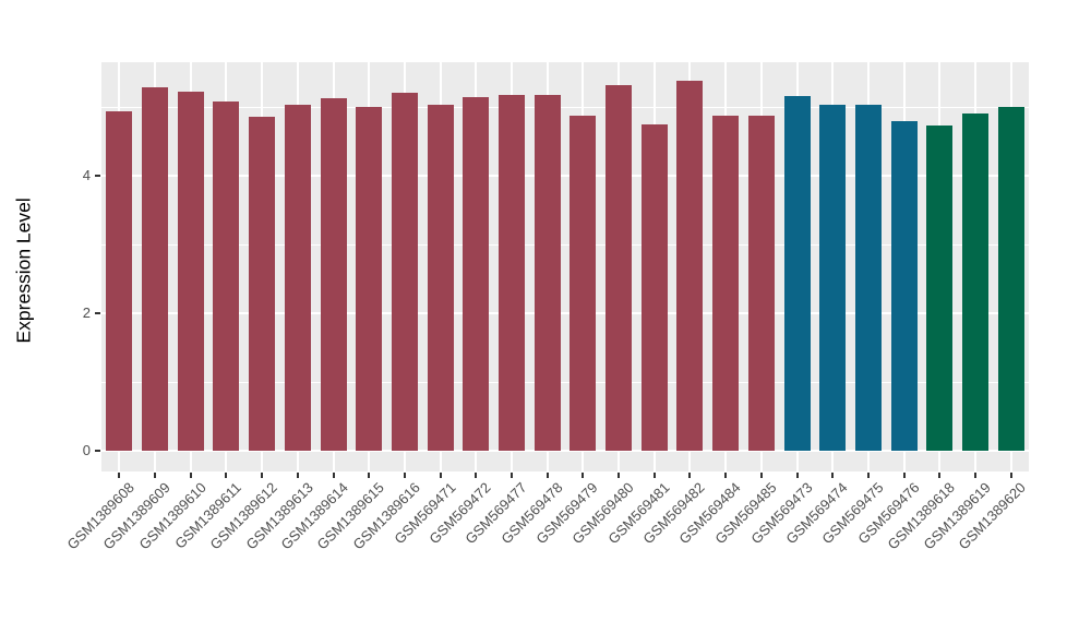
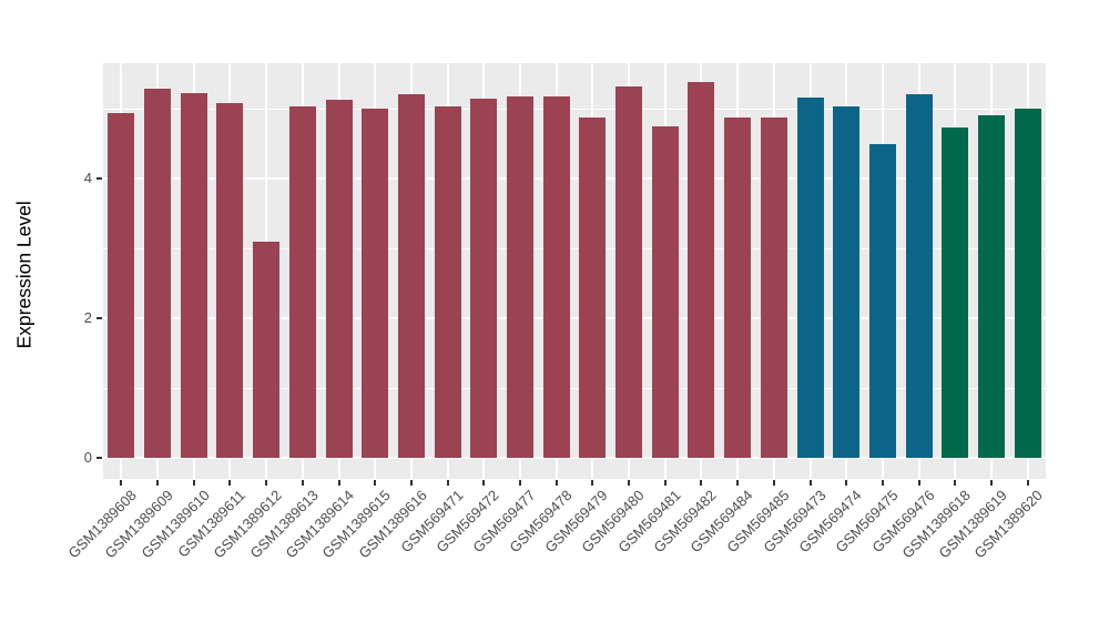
GSM1389612: 4.9 -> 3.1
GSM569475: 5.0 -> 4.5
GSM569476: 4.8 -> 5.2
